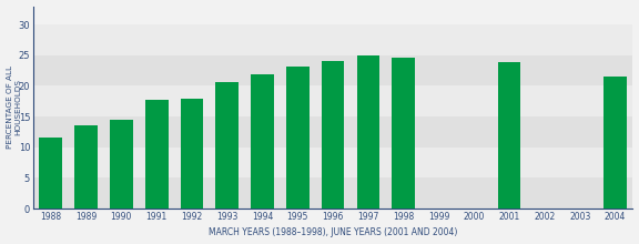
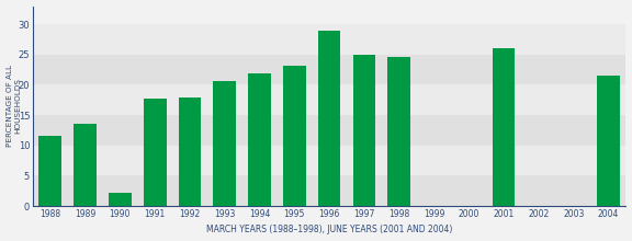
1990: 14.5 -> 2.2
1996: 24.0 -> 29.0
2001: 23.9 -> 26.0
